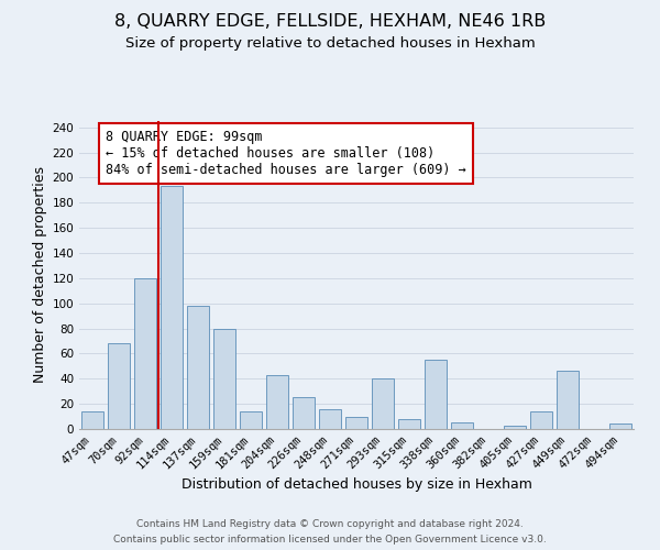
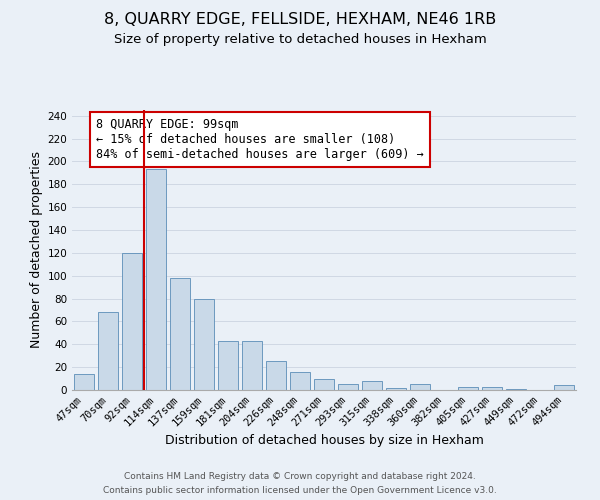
181sqm: 14 -> 43
293sqm: 40 -> 5
338sqm: 55 -> 2
427sqm: 14 -> 3
449sqm: 46 -> 1
